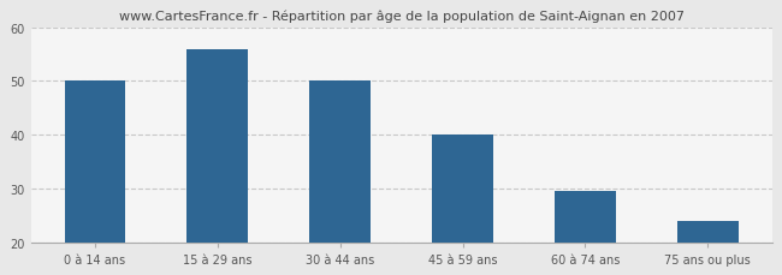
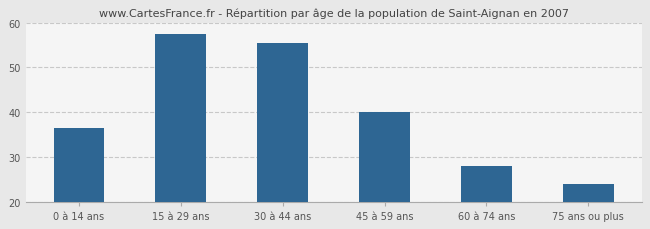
0 à 14 ans: 50.0 -> 36.5
15 à 29 ans: 56.0 -> 57.5
30 à 44 ans: 50.0 -> 55.5
60 à 74 ans: 29.5 -> 28.0
